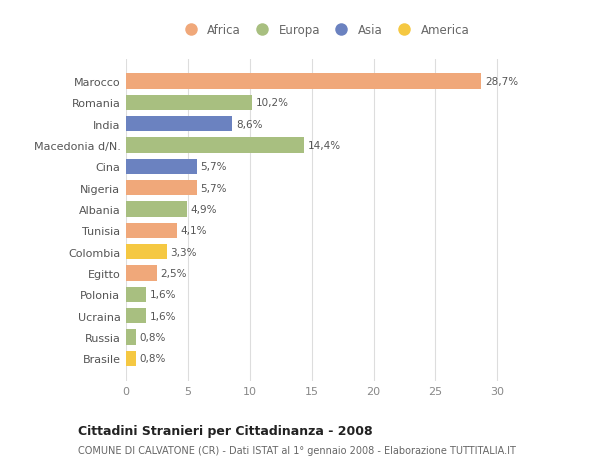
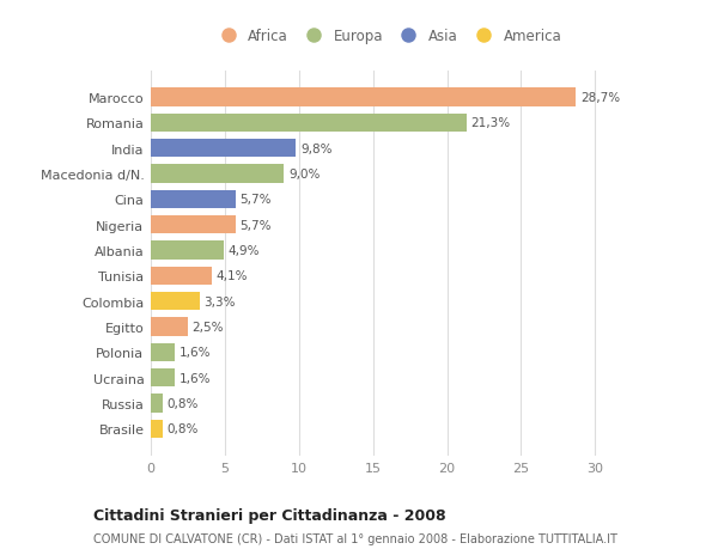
Romania: 10,2% -> 21,3%
India: 8,6% -> 9,8%
Macedonia d/N.: 14,4% -> 9,0%
